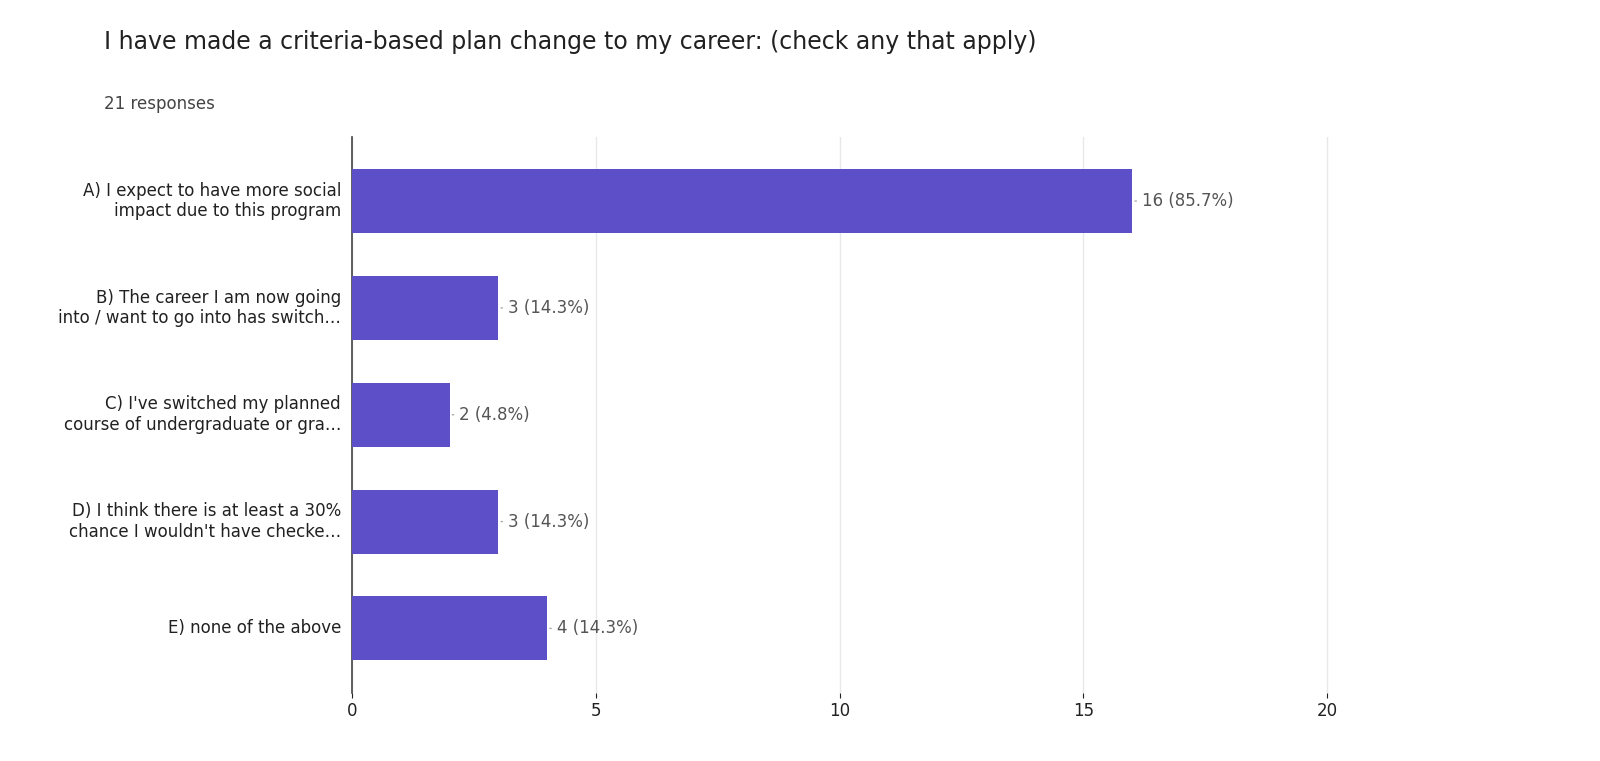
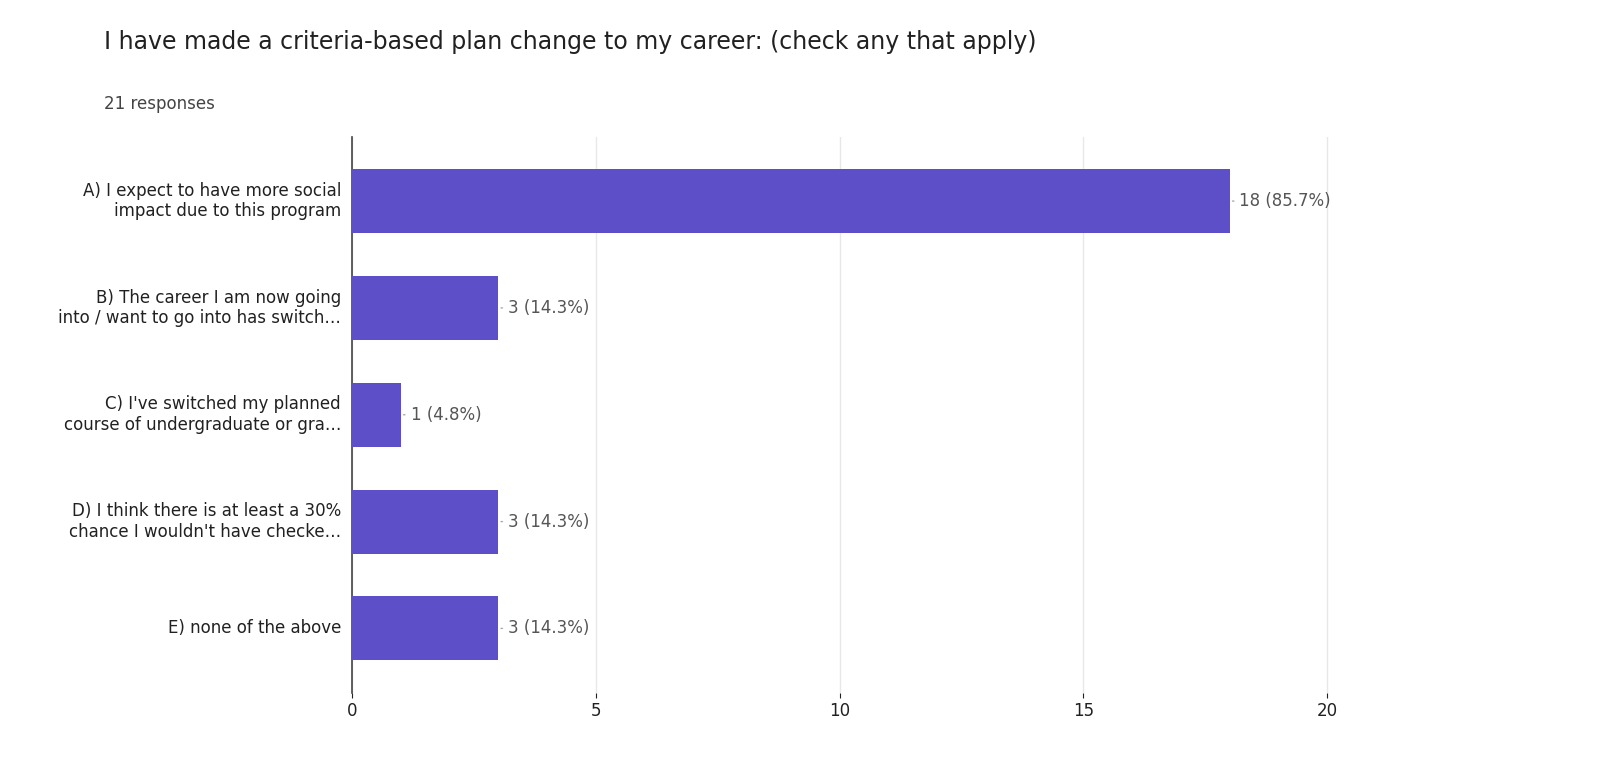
A) I expect to have more social impact due to this program: 16 -> 18
C) I've switched my planned course of undergraduate or gra…: 2 -> 1
E) none of the above: 4 -> 3
